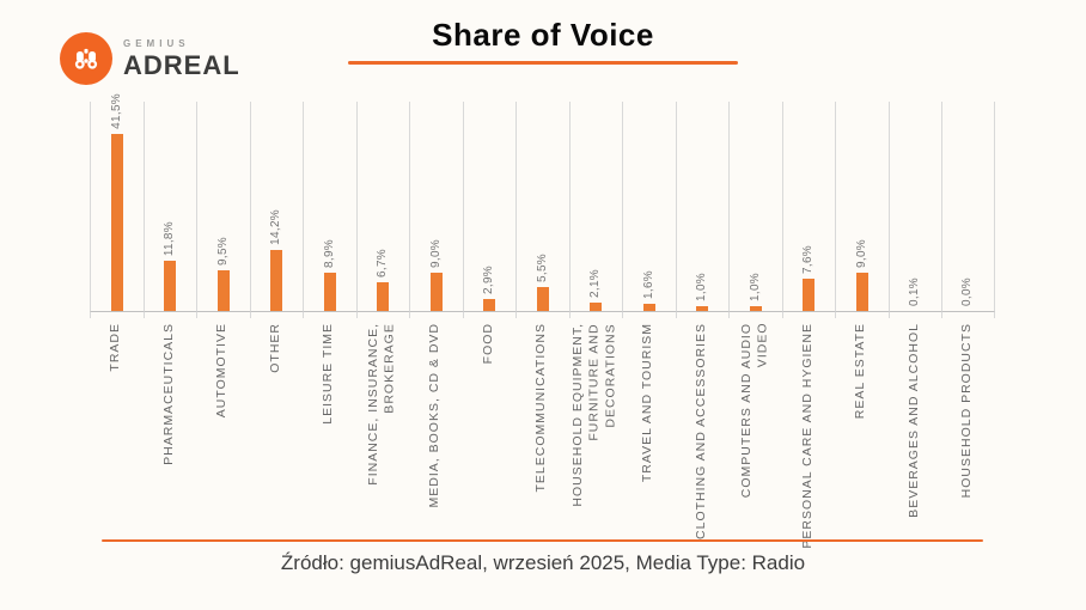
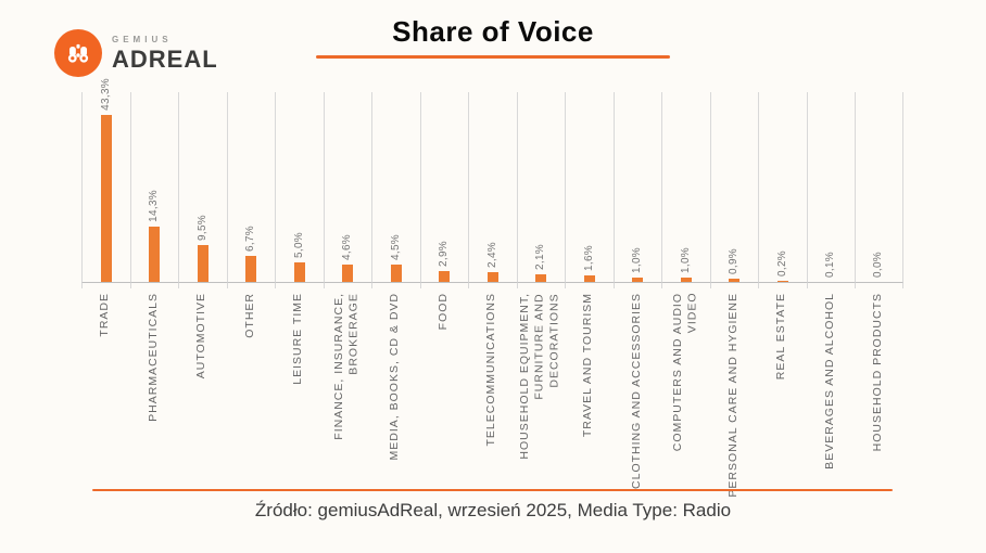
TRADE: 41,5% -> 43,3%
PHARMACEUTICALS: 11,8% -> 14,3%
OTHER: 14,2% -> 6,7%
LEISURE TIME: 8,9% -> 5,0%
FINANCE, INSURANCE, BROKERAGE: 6,7% -> 4,6%
MEDIA, BOOKS, CD & DVD: 9,0% -> 4,5%
TELECOMMUNICATIONS: 5,5% -> 2,4%
PERSONAL CARE AND HYGIENE: 7,6% -> 0,9%
REAL ESTATE: 9,0% -> 0,2%
